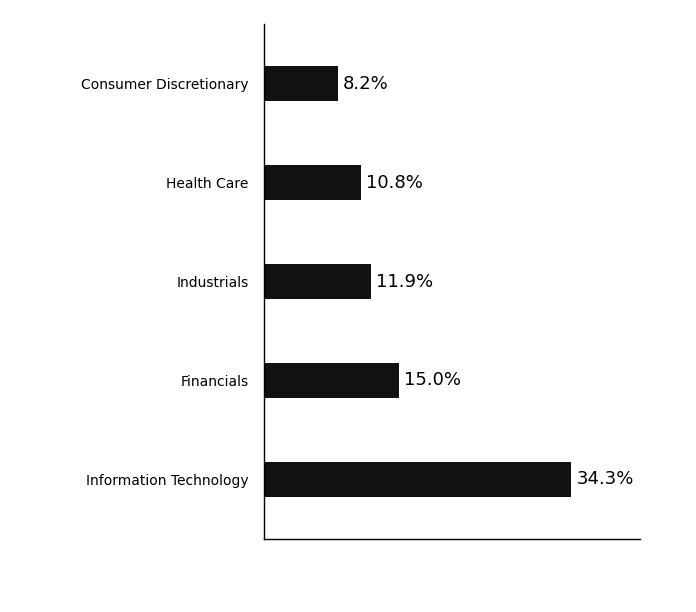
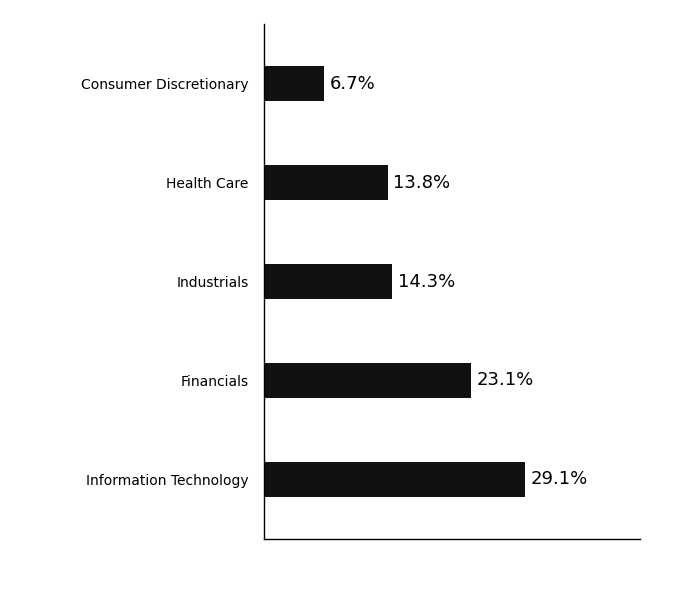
Consumer Discretionary: 8.2% -> 6.7%
Health Care: 10.8% -> 13.8%
Industrials: 11.9% -> 14.3%
Financials: 15.0% -> 23.1%
Information Technology: 34.3% -> 29.1%
